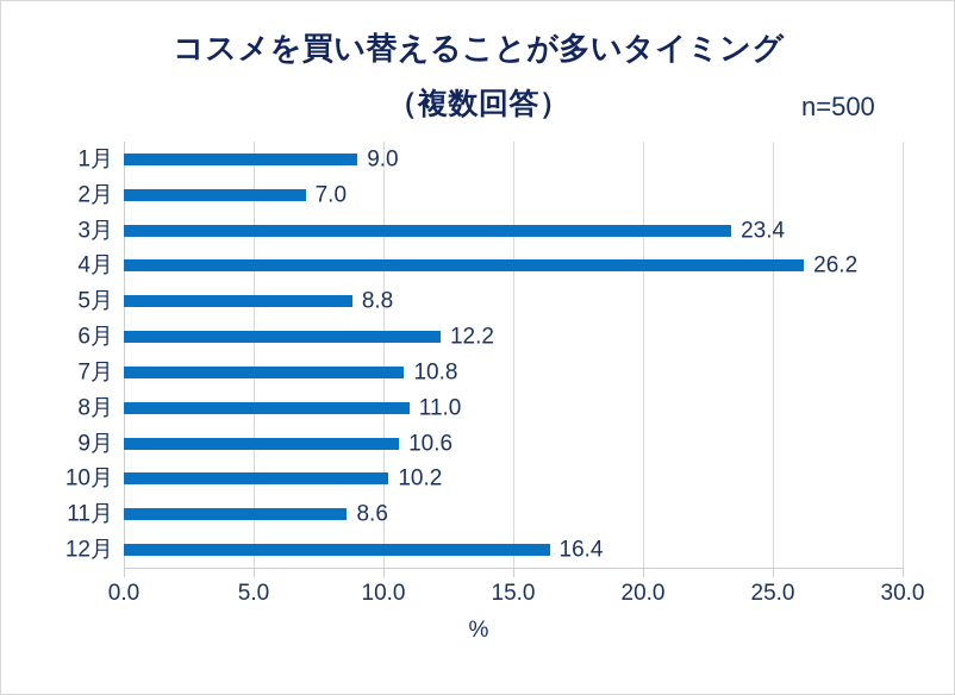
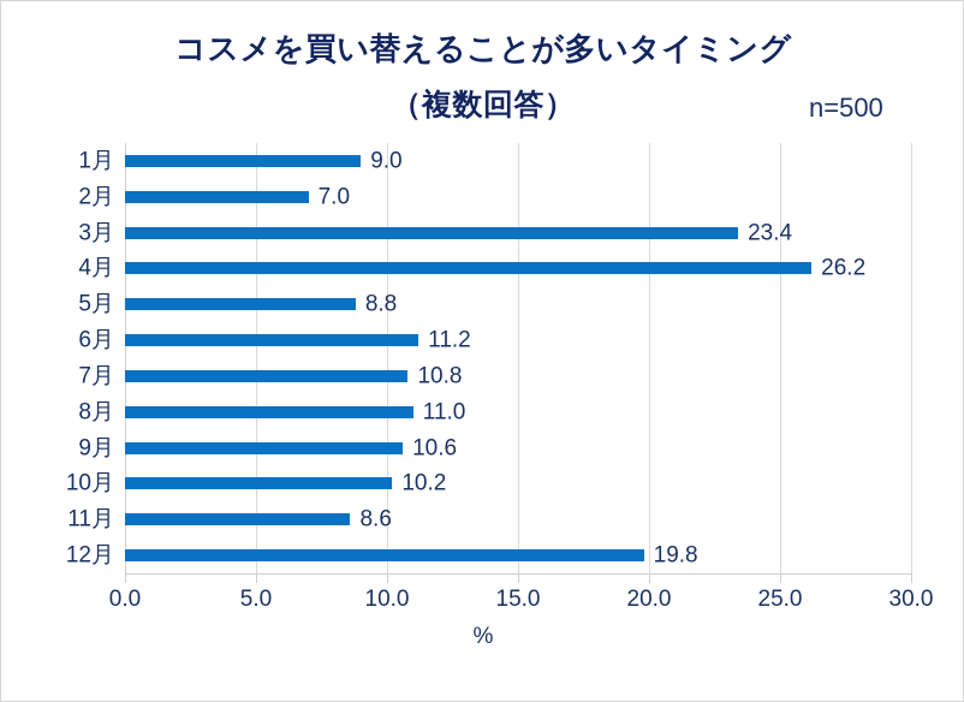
6月: 12.2 -> 11.2
12月: 16.4 -> 19.8
